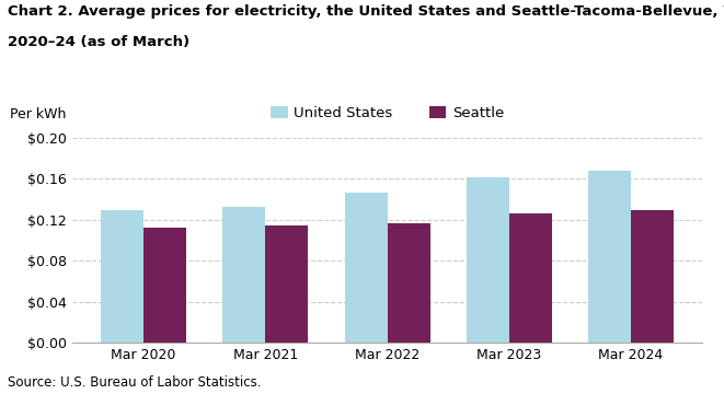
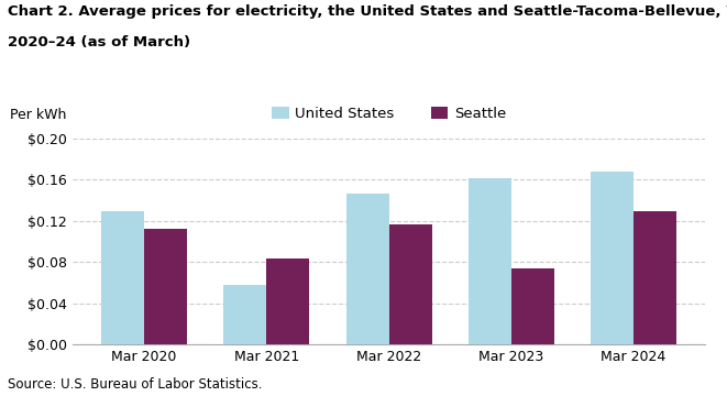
United States/Mar 2021: $0.133 -> $0.058
Seattle/Mar 2021: $0.114 -> $0.084
Seattle/Mar 2023: $0.126 -> $0.074
